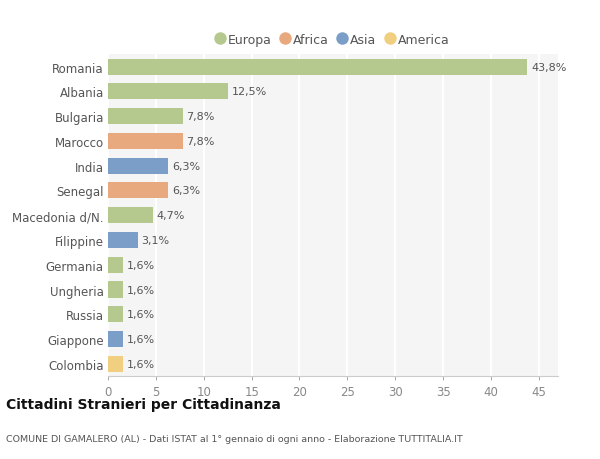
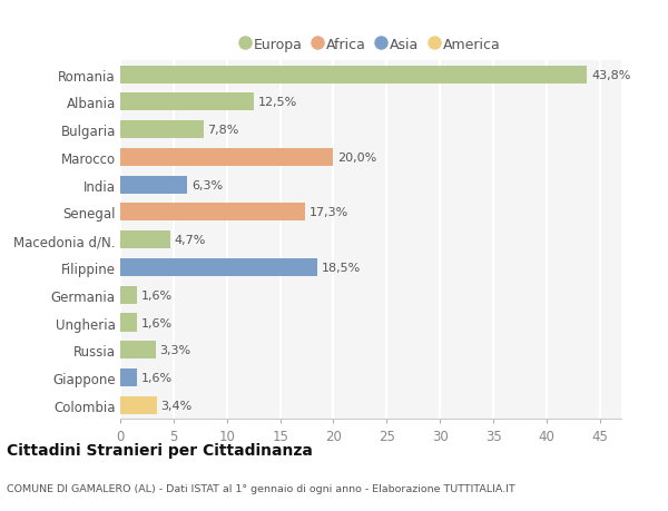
Marocco: 7,8% -> 20,0%
Senegal: 6,3% -> 17,3%
Filippine: 3,1% -> 18,5%
Russia: 1,6% -> 3,3%
Colombia: 1,6% -> 3,4%
